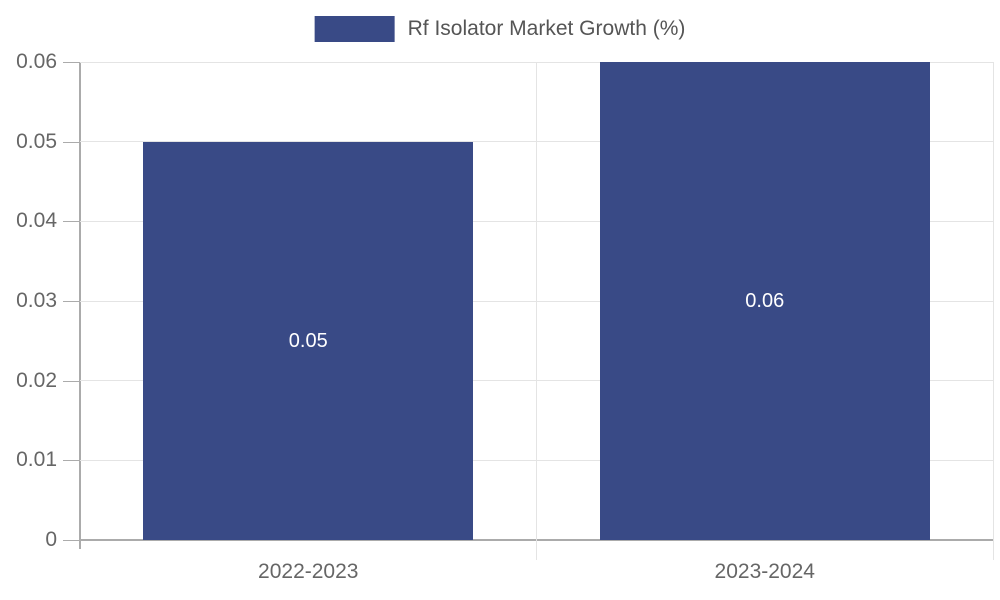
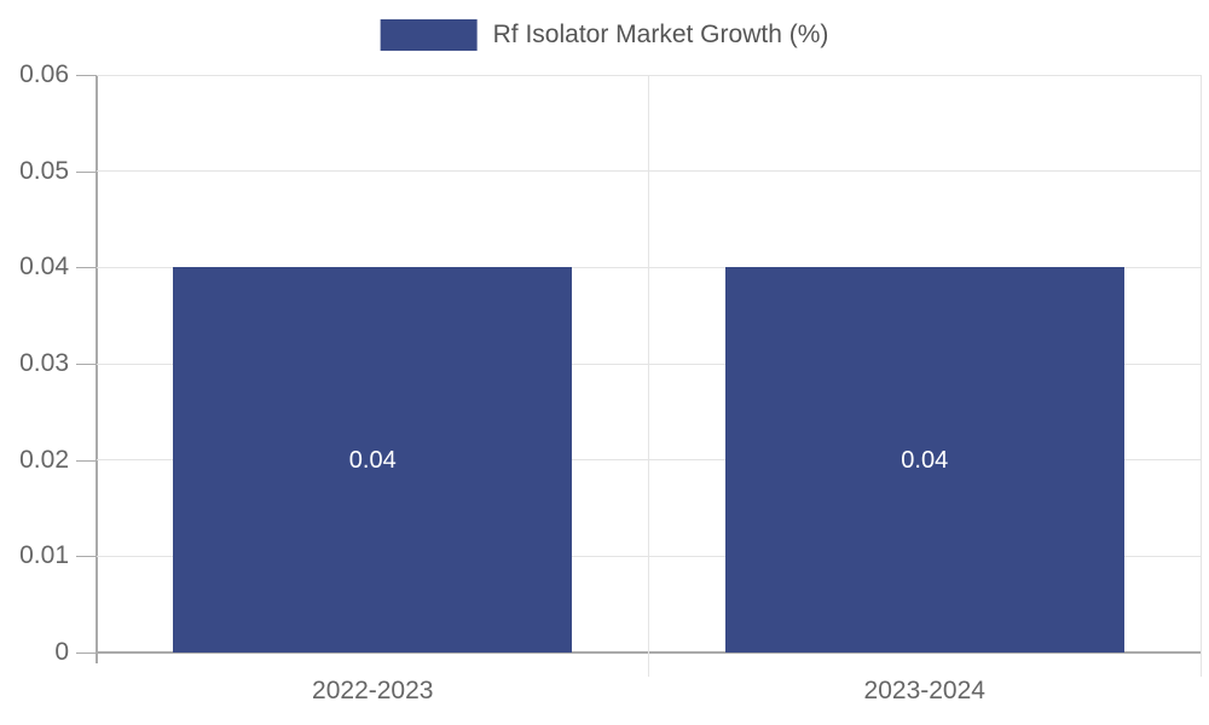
2022-2023: 0.05 -> 0.04
2023-2024: 0.06 -> 0.04
